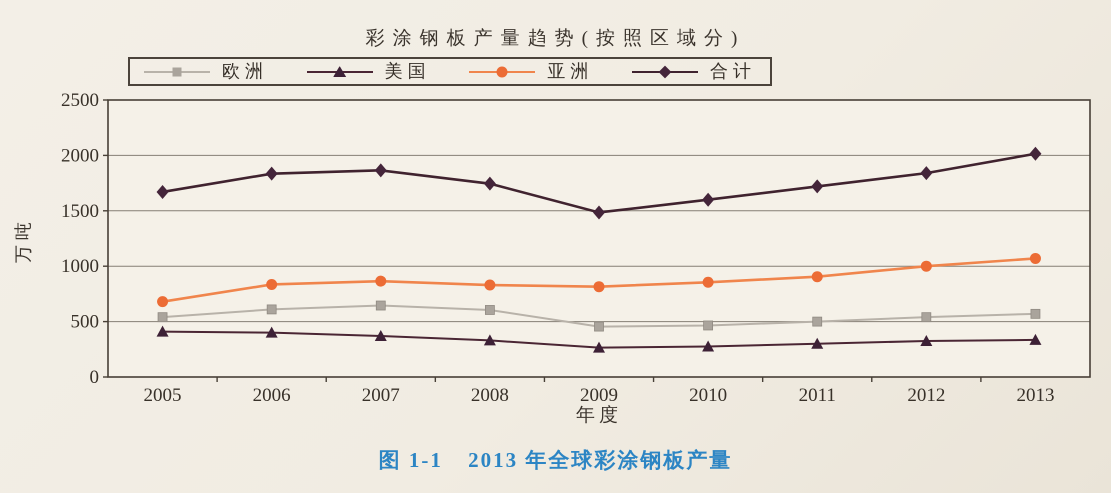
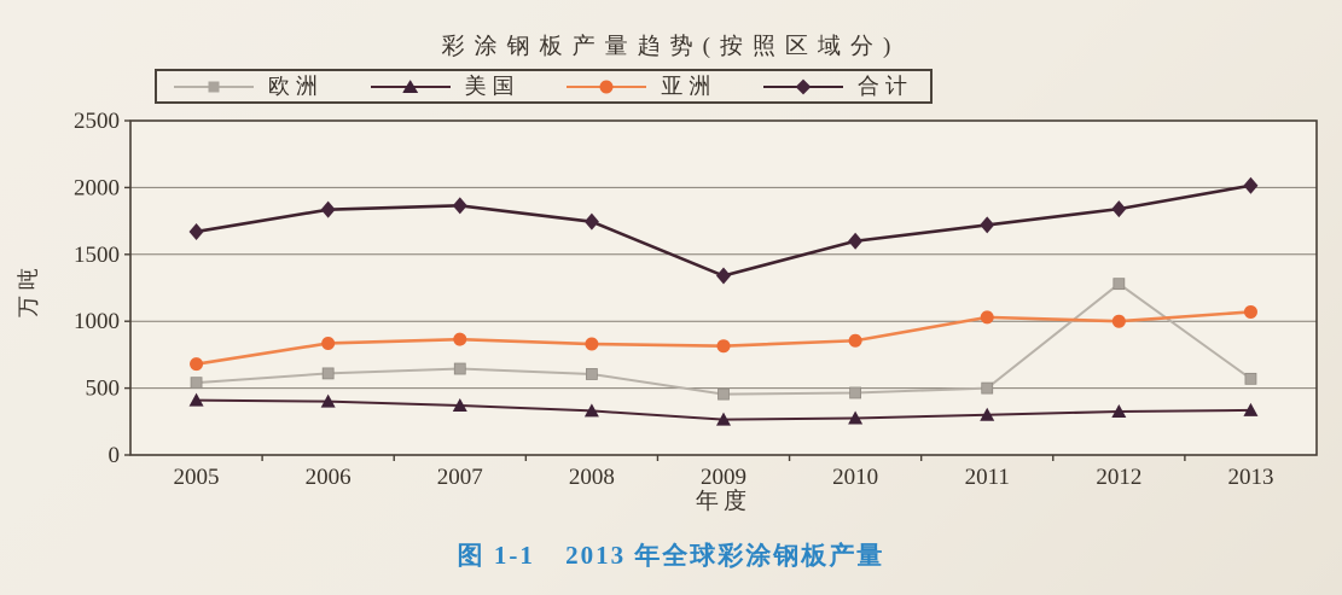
合计/2009: 1480 -> 1340
亚洲/2011: 900 -> 1030
欧洲/2012: 540 -> 1280
